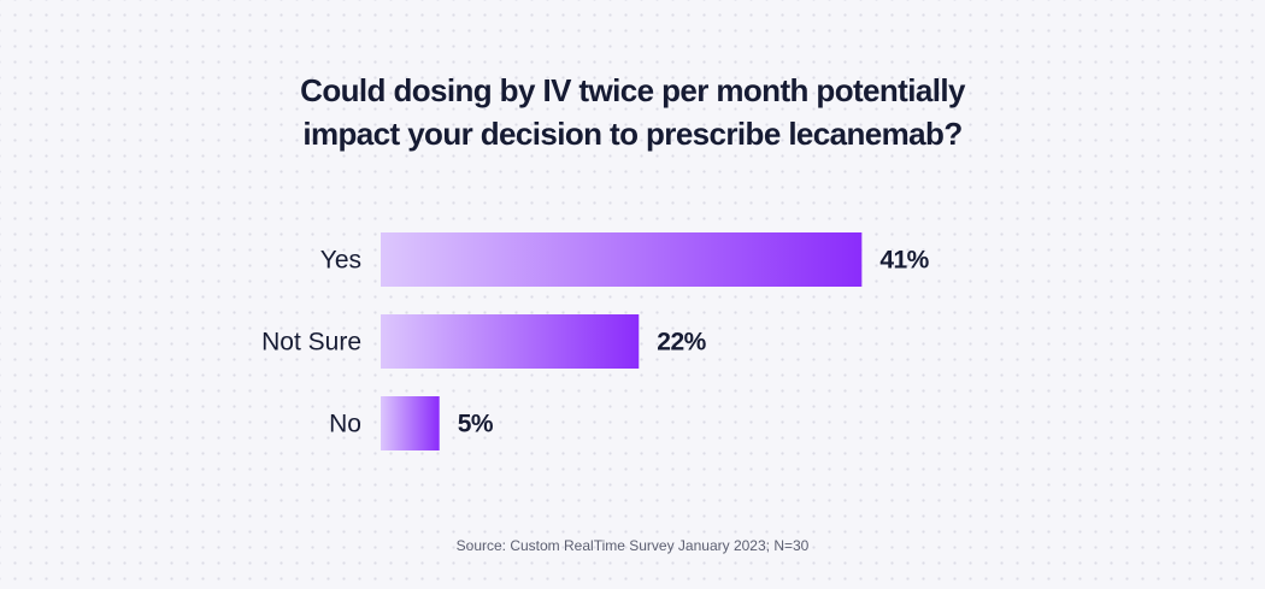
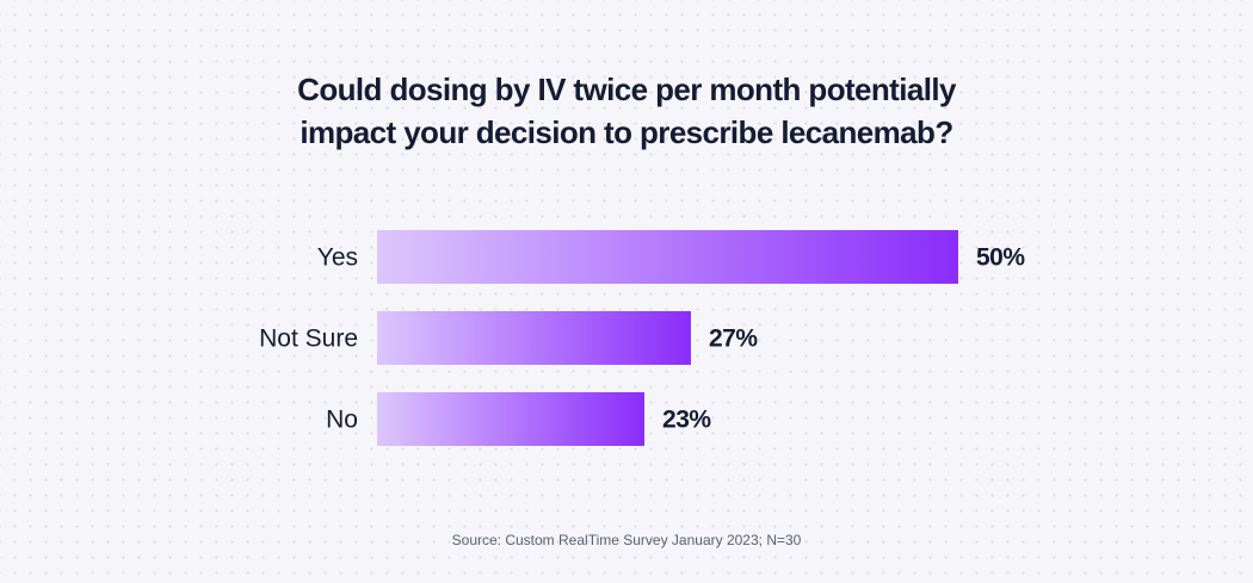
Yes: 41% -> 50%
Not Sure: 22% -> 27%
No: 5% -> 23%
